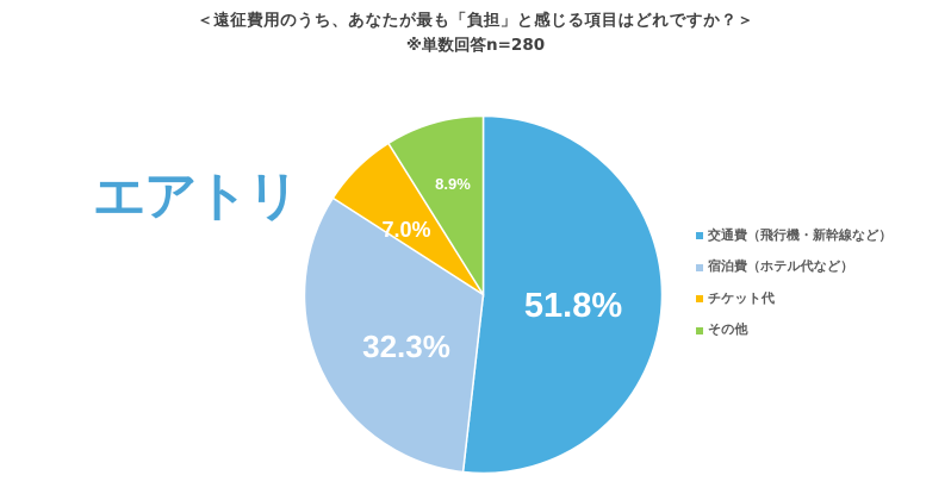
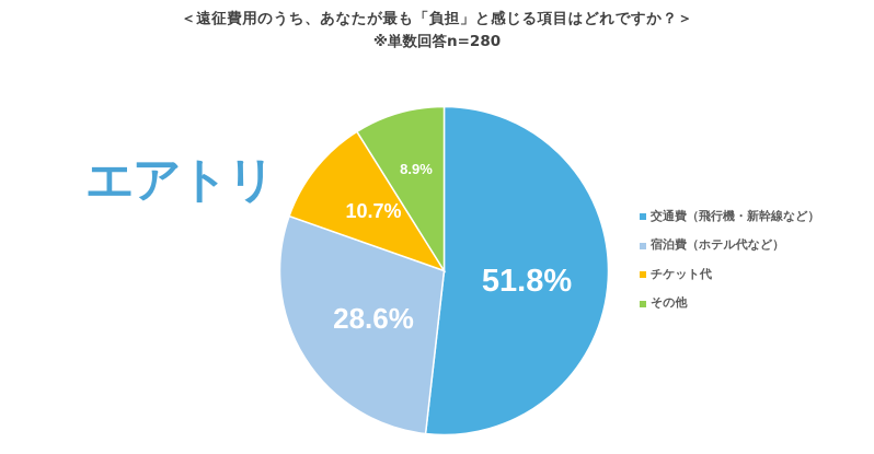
宿泊費（ホテル代など）: 32.3% -> 28.6%
チケット代: 7.0% -> 10.7%
